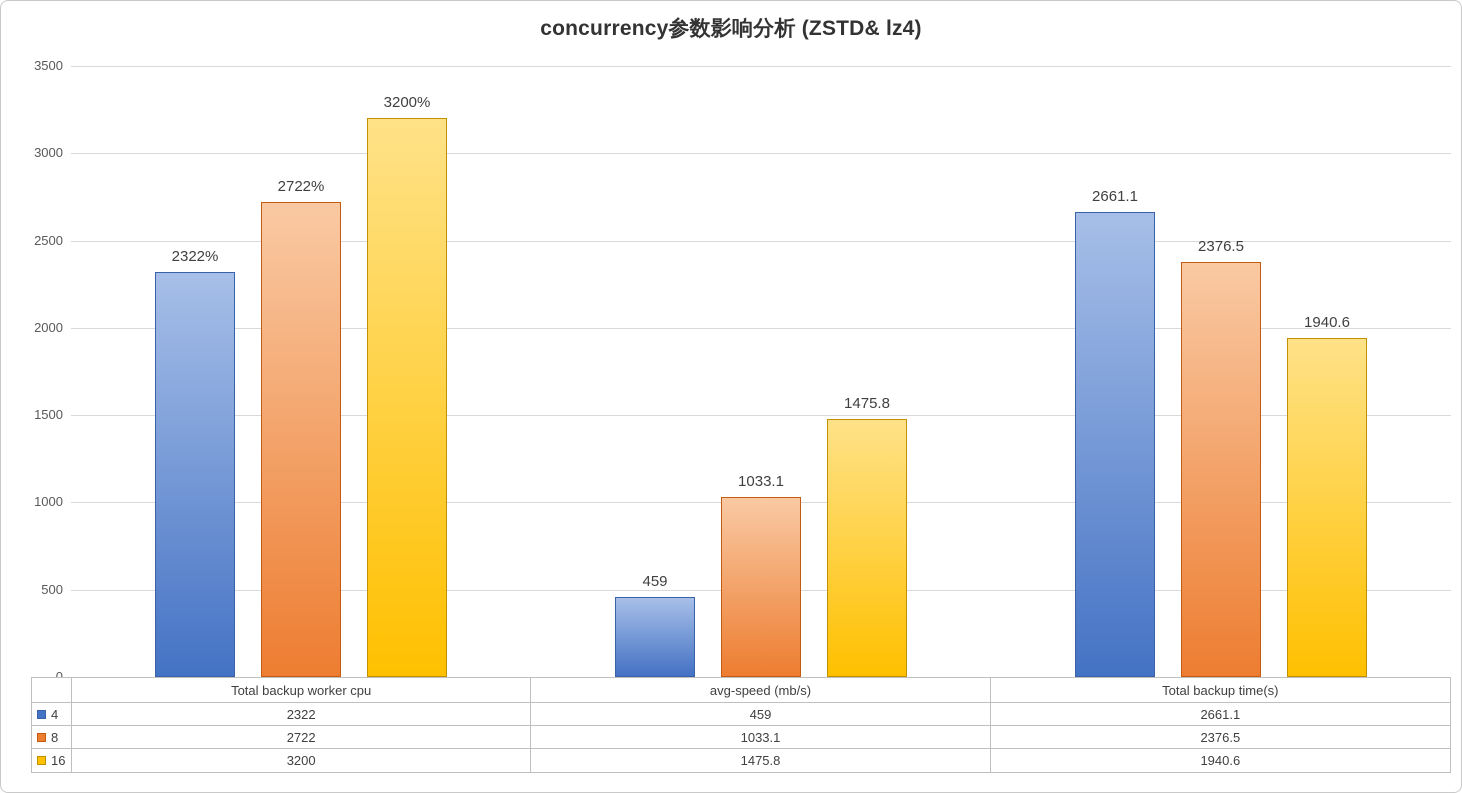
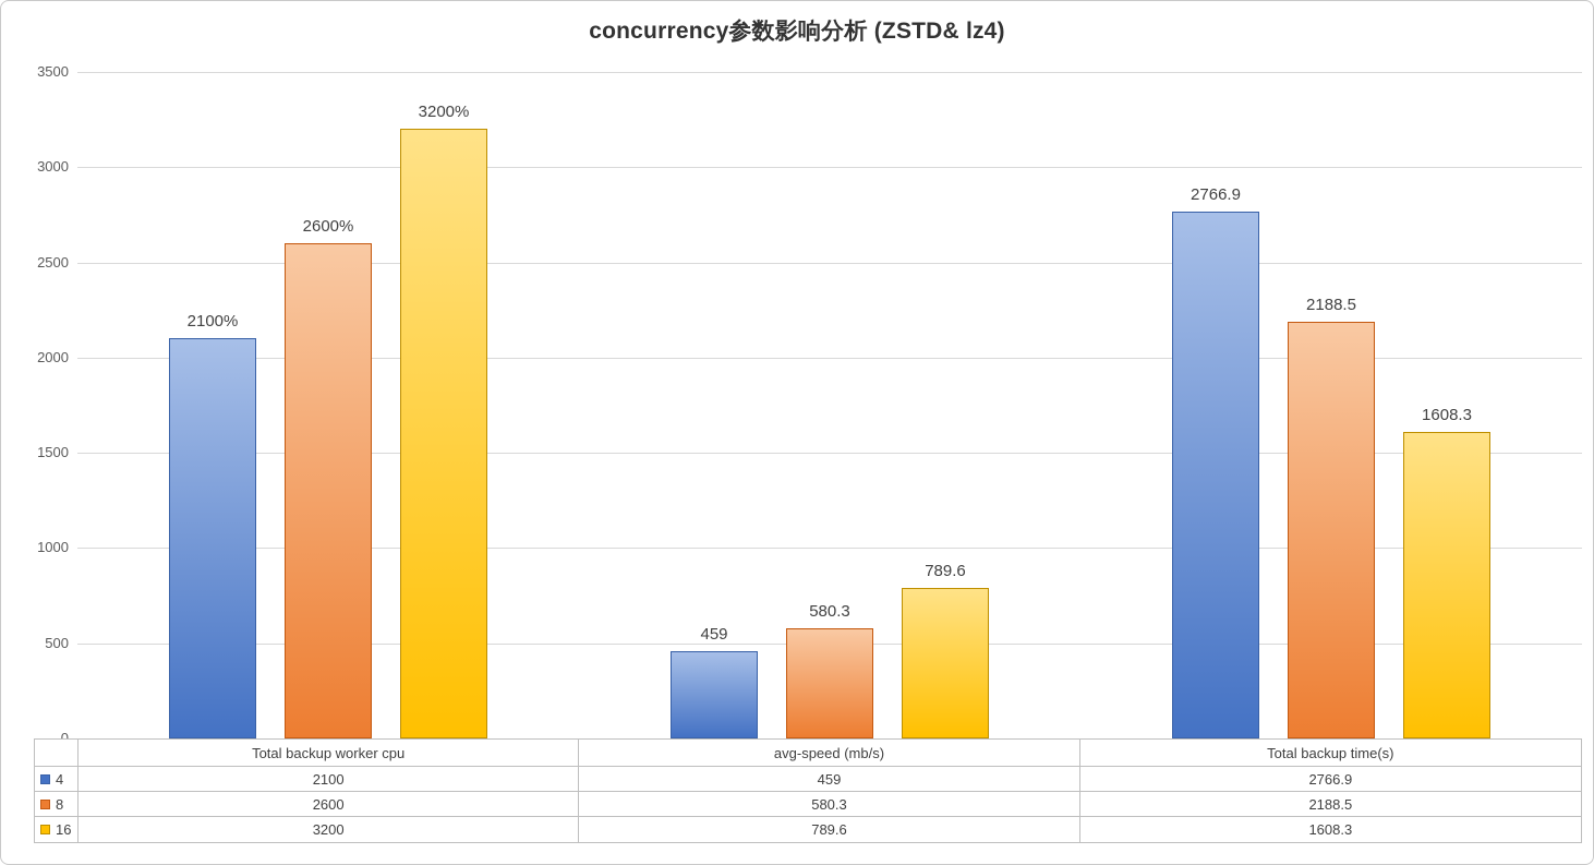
4/Total backup worker cpu: 2322 -> 2100
8/Total backup worker cpu: 2722 -> 2600
8/avg-speed (mb/s): 1033.1 -> 580.3
16/avg-speed (mb/s): 1475.8 -> 789.6
4/Total backup time(s): 2661.1 -> 2766.9
8/Total backup time(s): 2376.5 -> 2188.5
16/Total backup time(s): 1940.6 -> 1608.3
